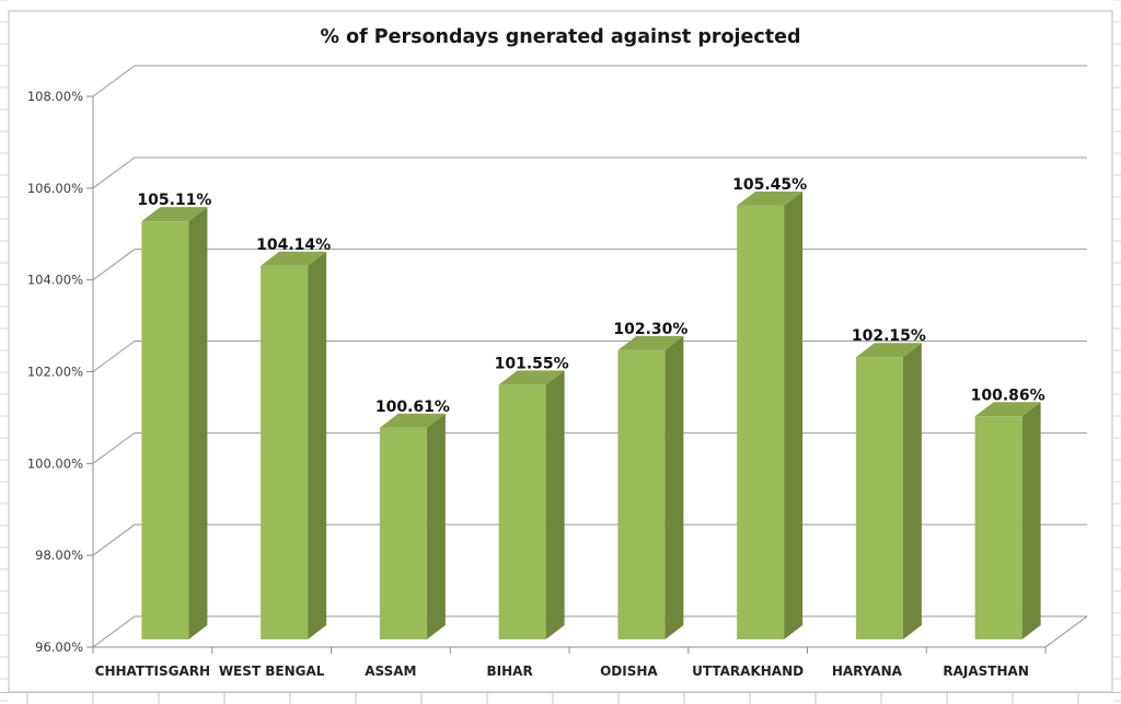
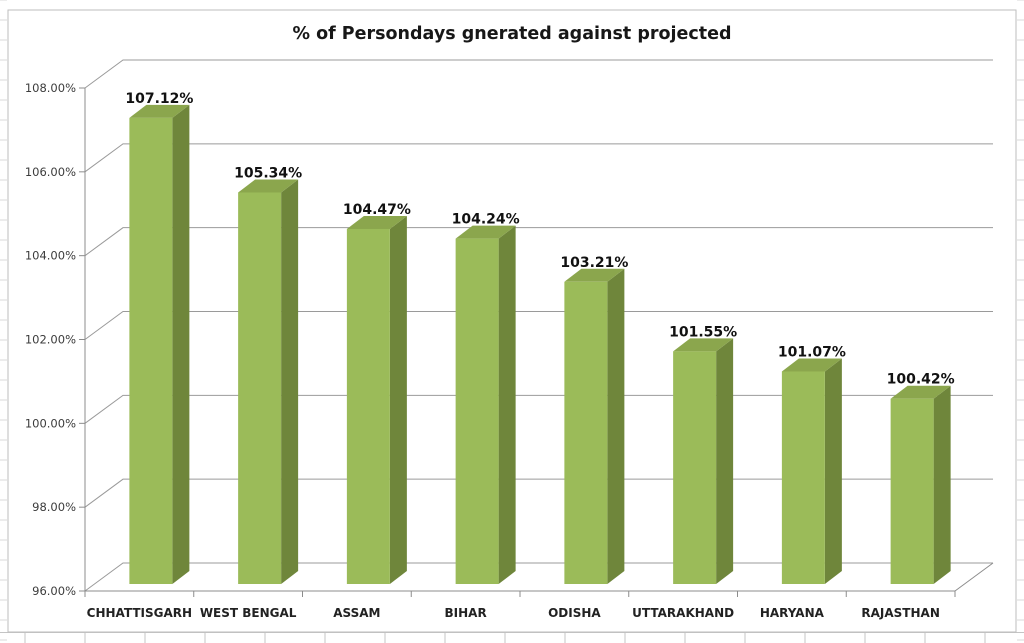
CHHATTISGARH: 105.11% -> 107.12%
WEST BENGAL: 104.14% -> 105.34%
ASSAM: 100.61% -> 104.47%
BIHAR: 101.55% -> 104.24%
ODISHA: 102.30% -> 103.21%
UTTARAKHAND: 105.45% -> 101.55%
HARYANA: 102.15% -> 101.07%
RAJASTHAN: 100.86% -> 100.42%
